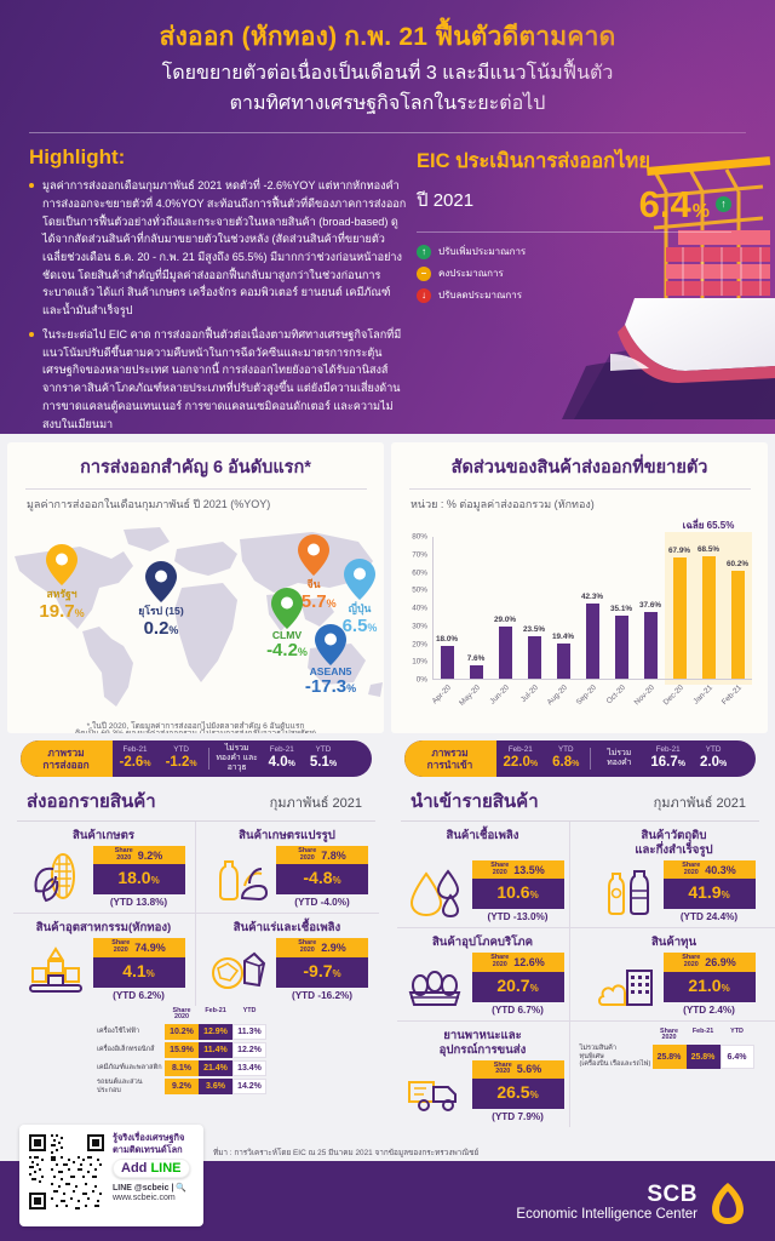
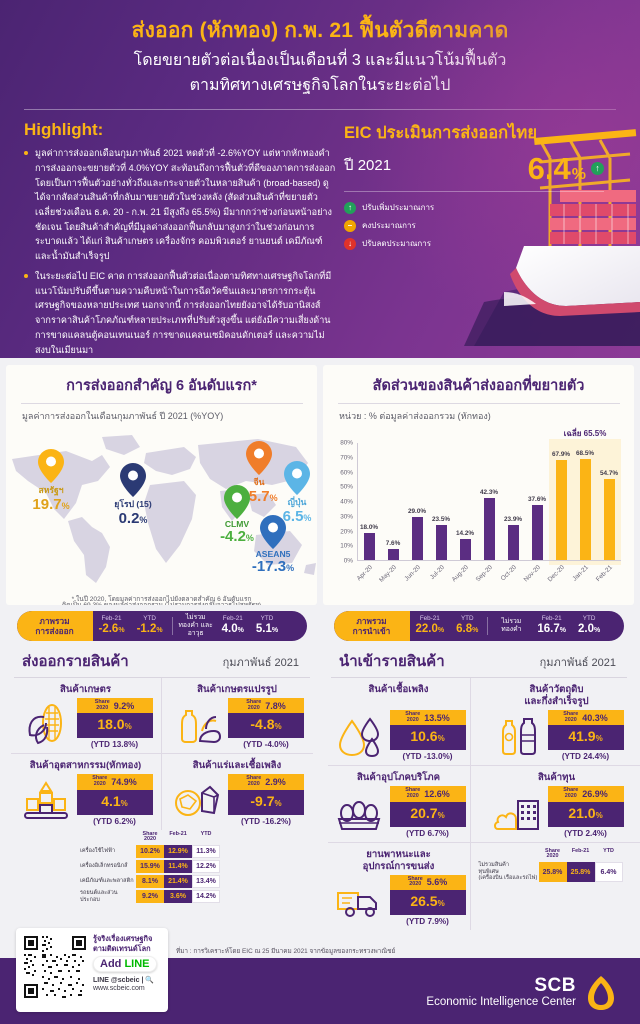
Aug-20: 19.4% -> 14.2%
Oct-20: 35.1% -> 23.9%
Feb-21: 60.2% -> 54.7%
